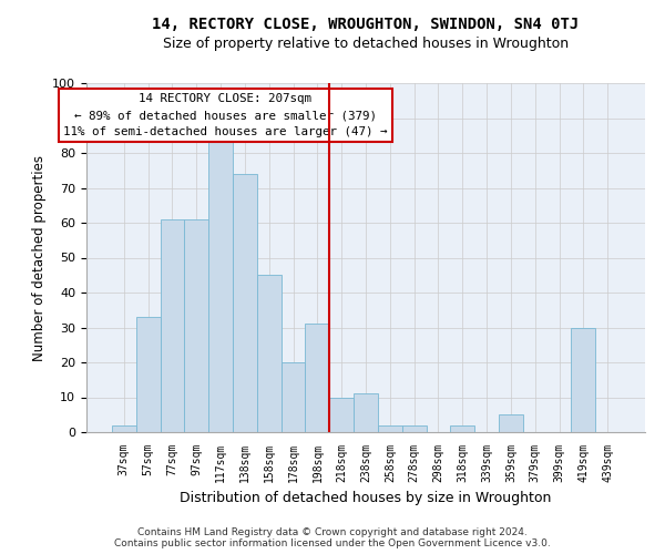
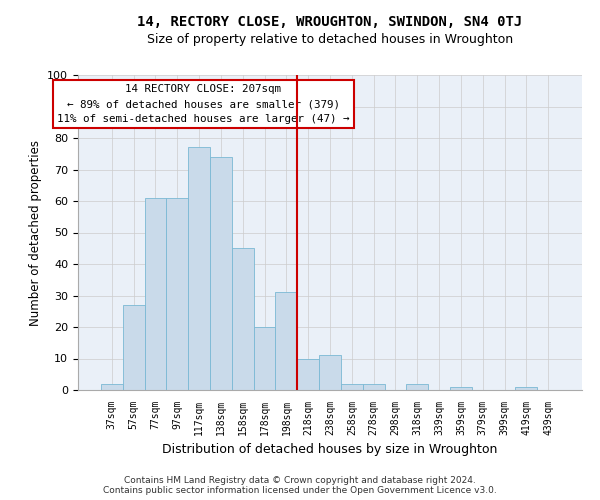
57sqm: 33 -> 27
117sqm: 84 -> 77
359sqm: 5 -> 1
419sqm: 30 -> 1
